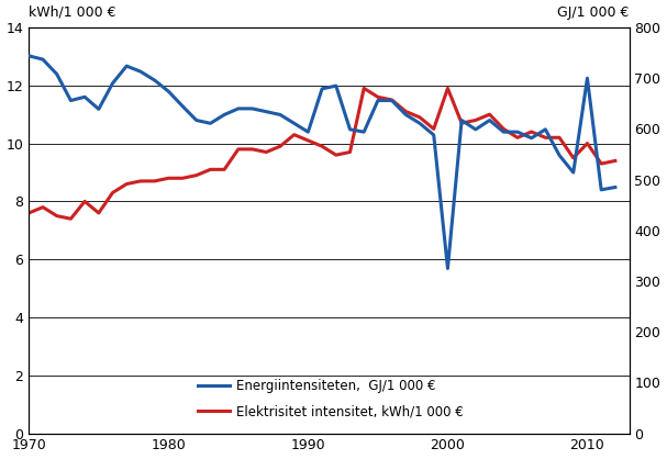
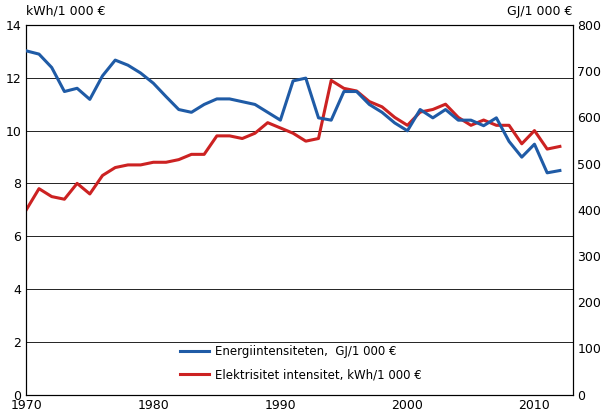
Elektrisitet intensitet, kWh/1 000 €/1970: 7.6 -> 7.0
Energiintensiteten, GJ/1 000 €/2000: 325 -> 571
Elektrisitet intensitet, kWh/1 000 €/2000: 11.9 -> 10.2
Energiintensiteten, GJ/1 000 €/2010: 700 -> 542
